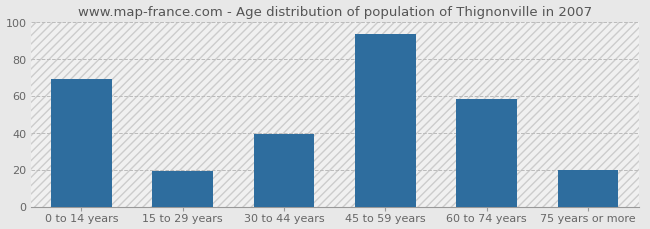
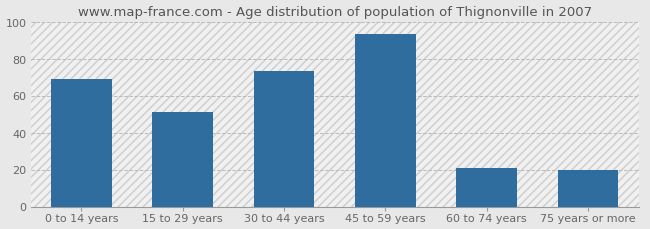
15 to 29 years: 19 -> 51
30 to 44 years: 39 -> 73
60 to 74 years: 58 -> 21
